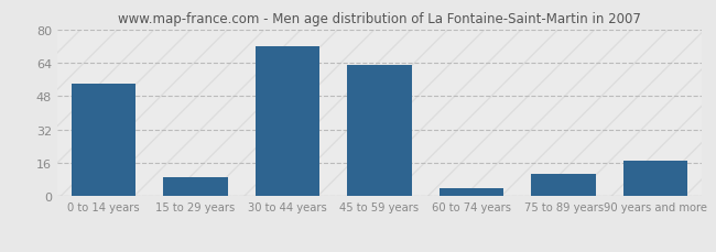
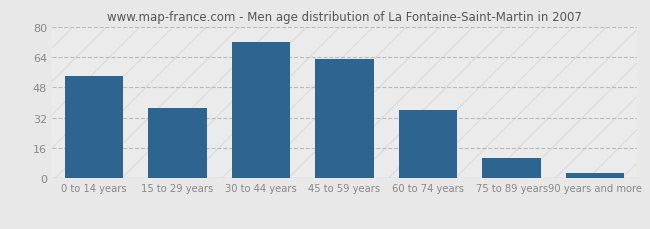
15 to 29 years: 9 -> 37
60 to 74 years: 4 -> 36
90 years and more: 17 -> 3
